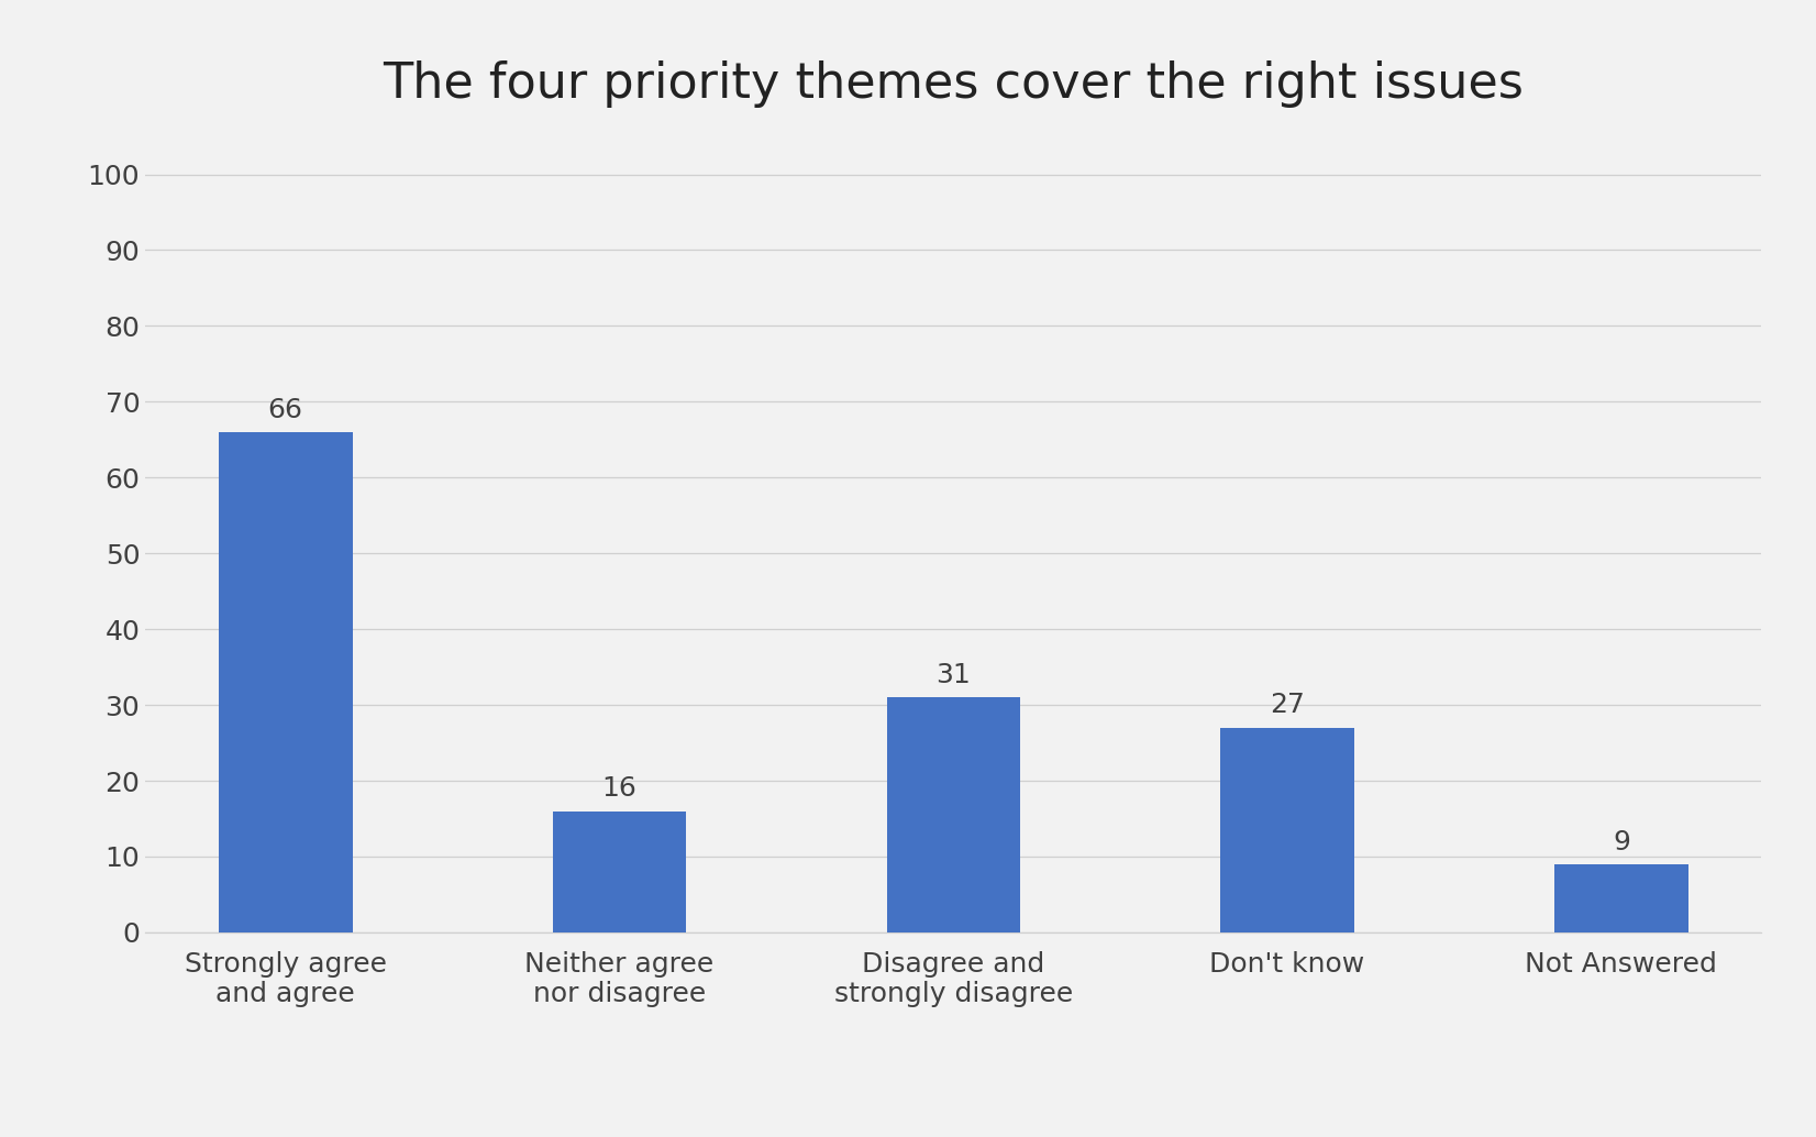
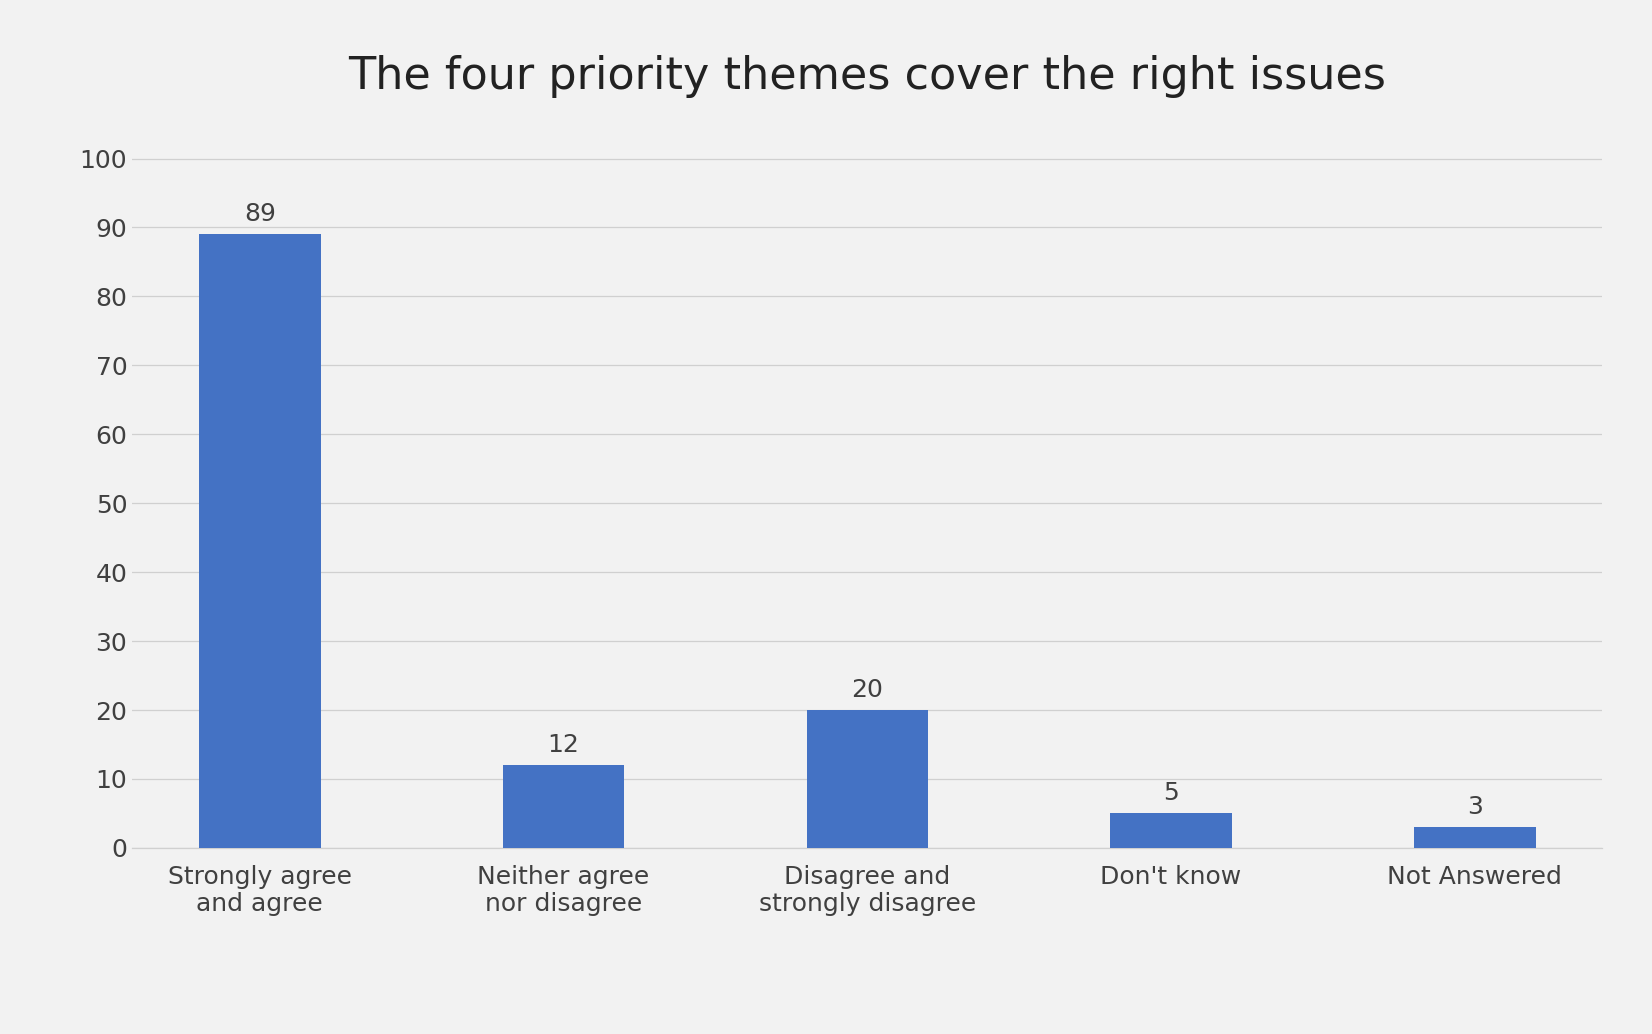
Strongly agree and agree: 66 -> 89
Neither agree nor disagree: 16 -> 12
Disagree and strongly disagree: 31 -> 20
Don't know: 27 -> 5
Not Answered: 9 -> 3
